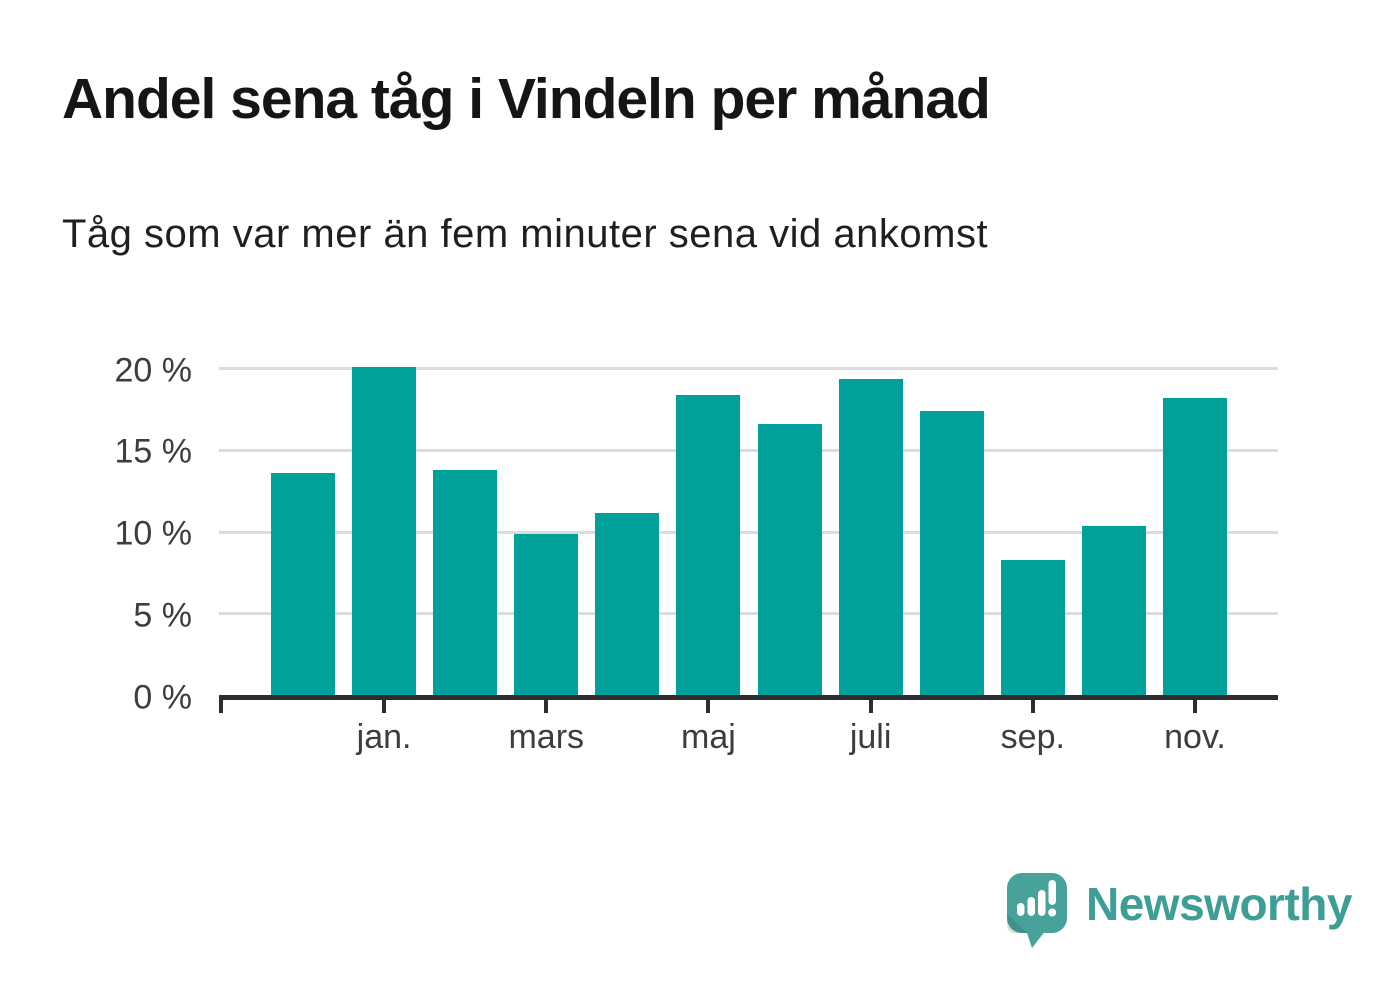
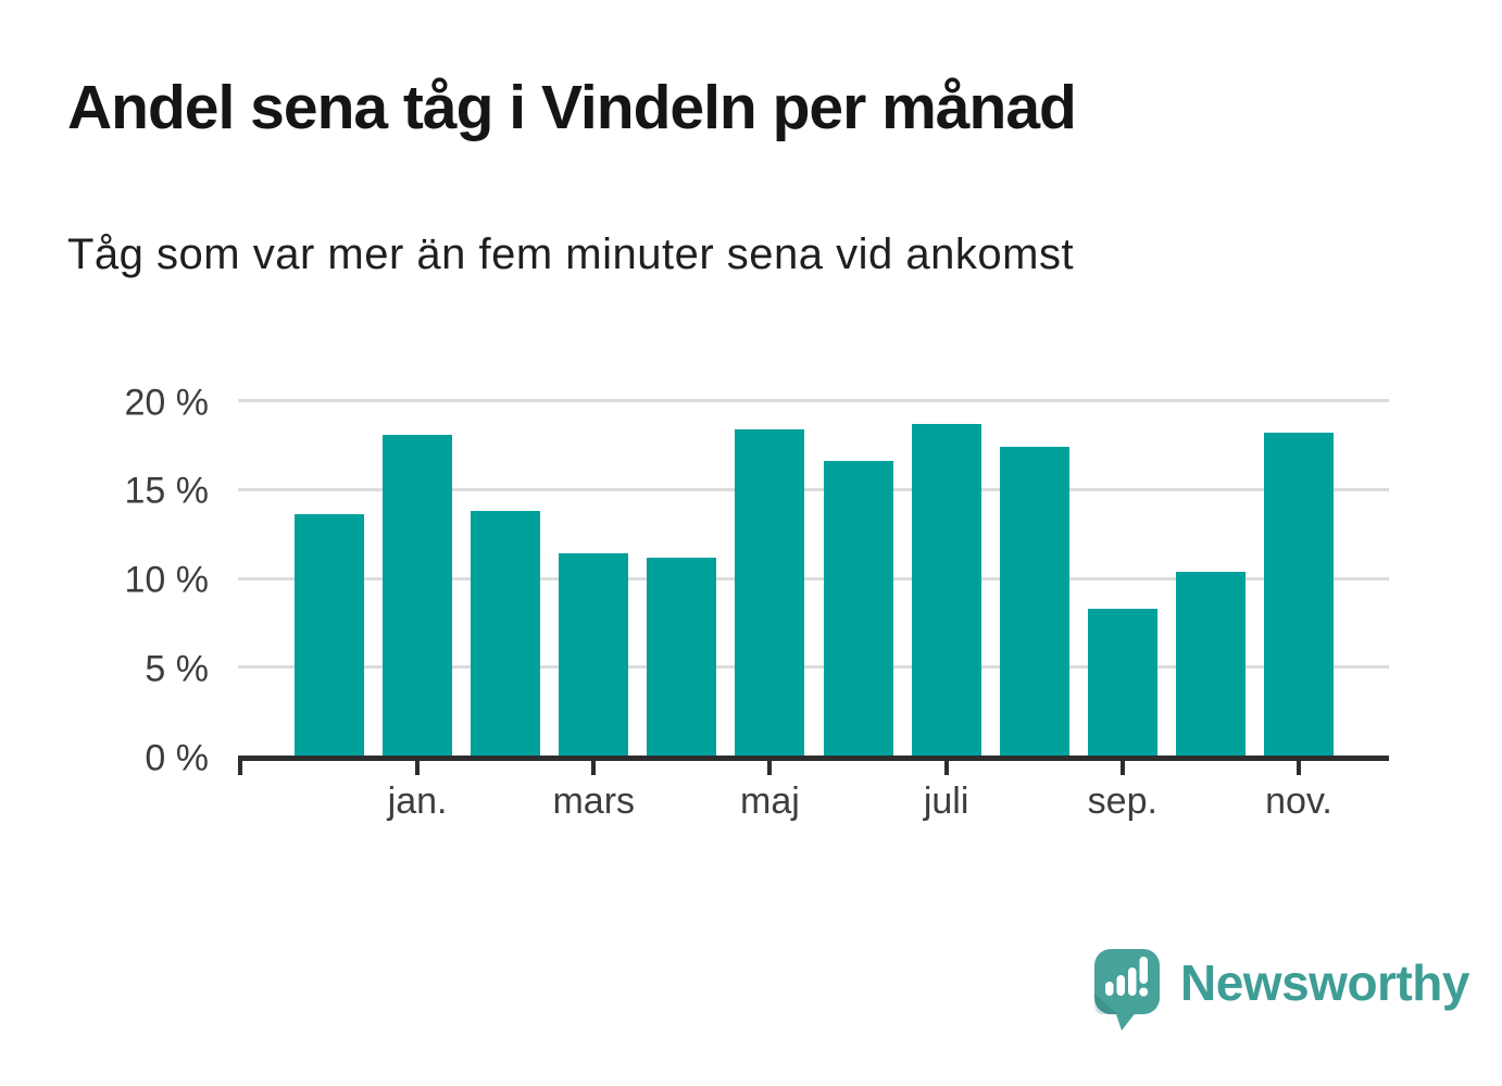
jan.: 20.1% -> 18.1%
mars: 9.9% -> 11.4%
juli: 19.4% -> 18.7%
